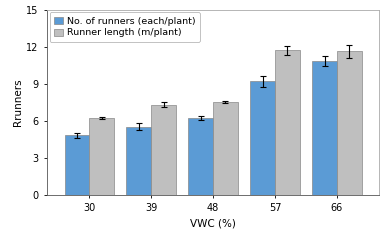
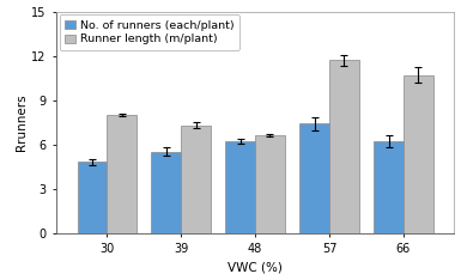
Runner length (m/plant)/30: 6.2 -> 8.0
Runner length (m/plant)/48: 7.5 -> 6.6
No. of runners (each/plant)/57: 9.2 -> 7.4
No. of runners (each/plant)/66: 10.8 -> 6.2
Runner length (m/plant)/66: 11.6 -> 10.7
